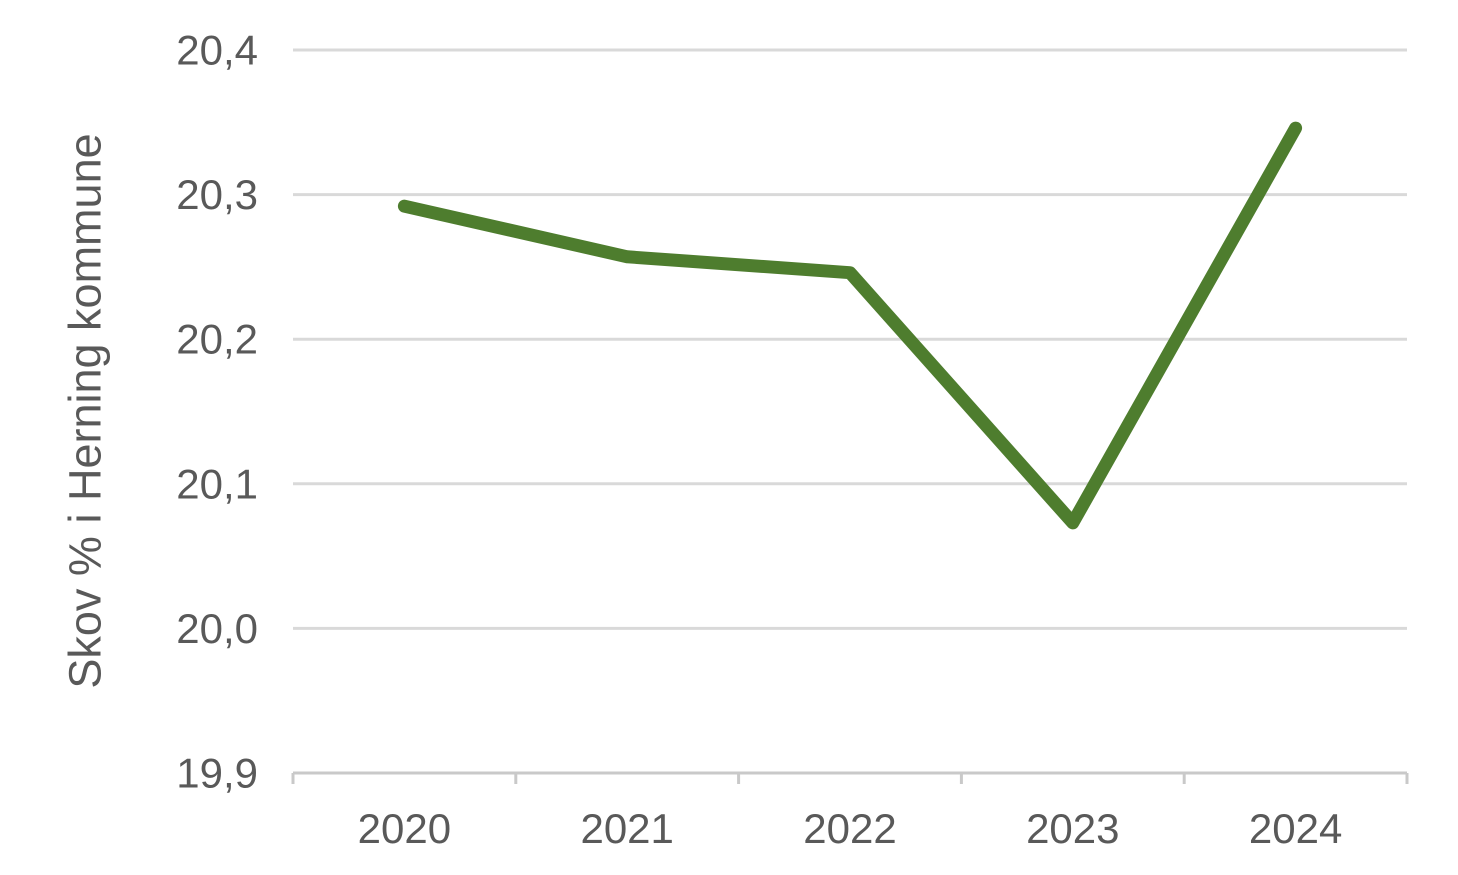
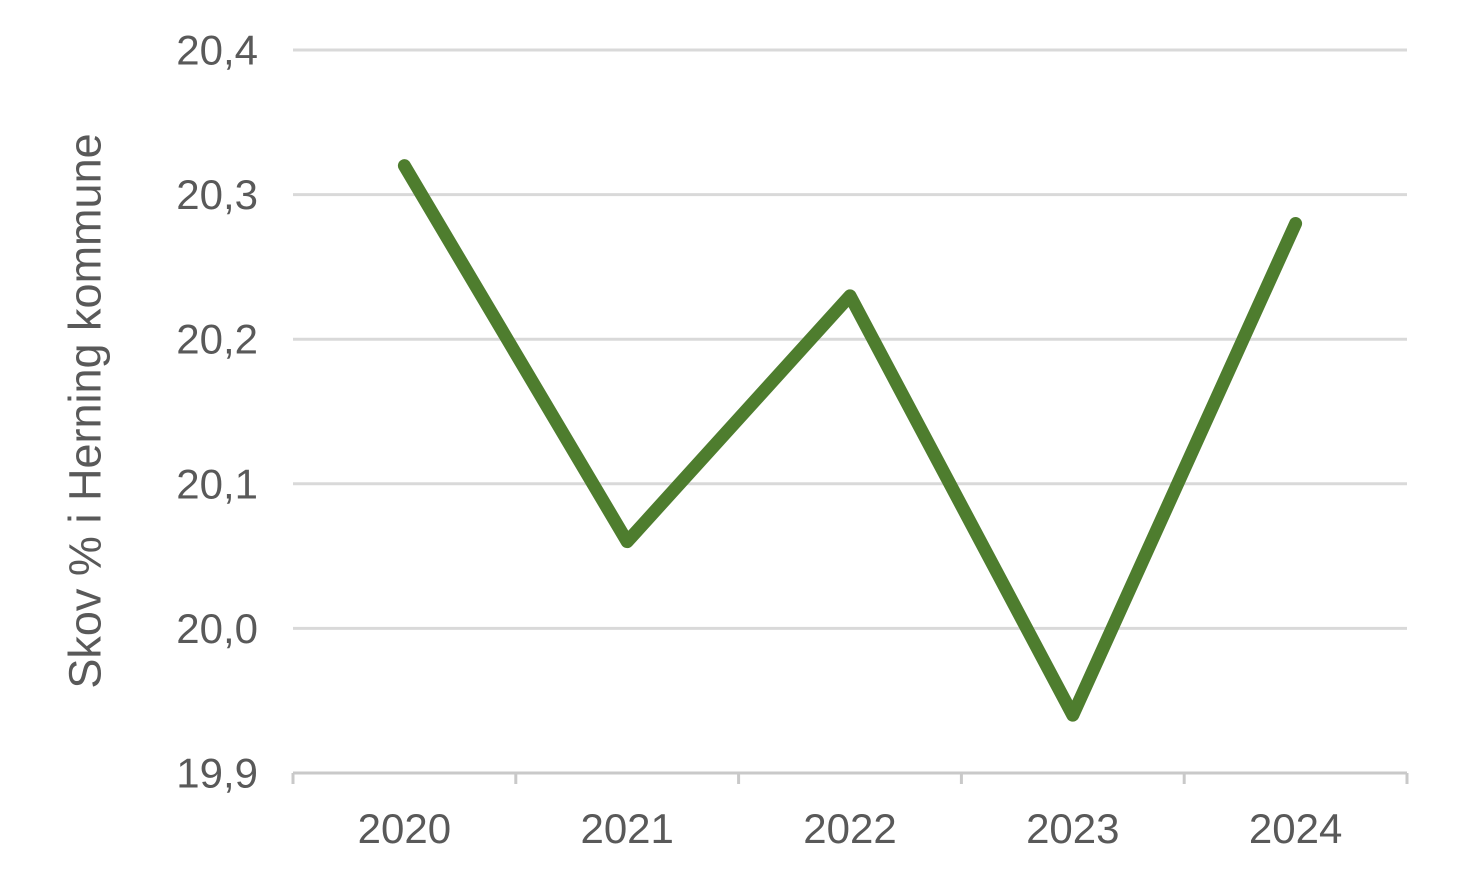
2020: 20,29 -> 20,32
2021: 20,26 -> 20,06
2022: 20,25 -> 20,23
2023: 20,07 -> 19,94
2024: 20,35 -> 20,28
